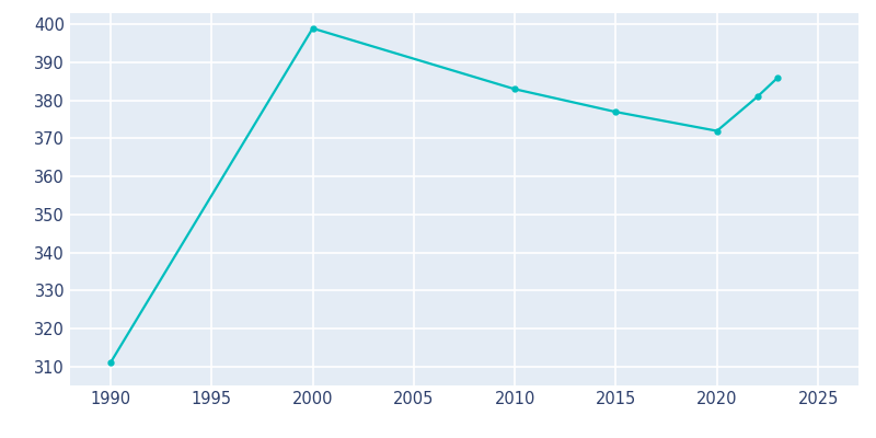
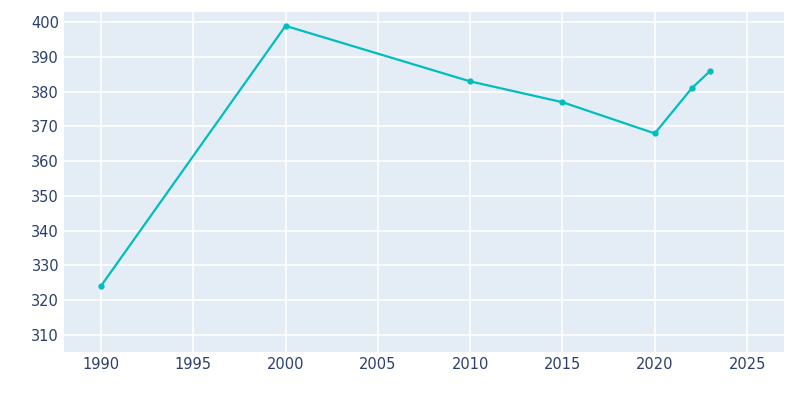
1990: 311 -> 324
2020: 372 -> 368
